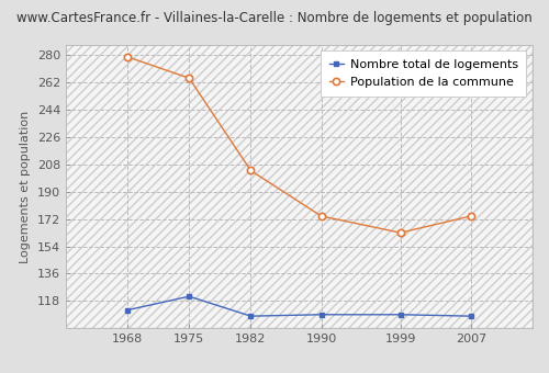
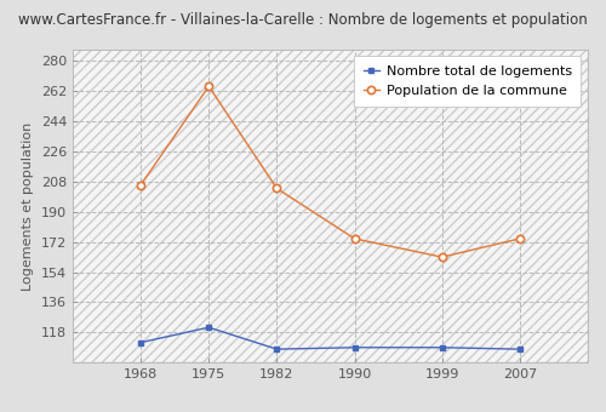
Population de la commune/1968: 279 -> 206
